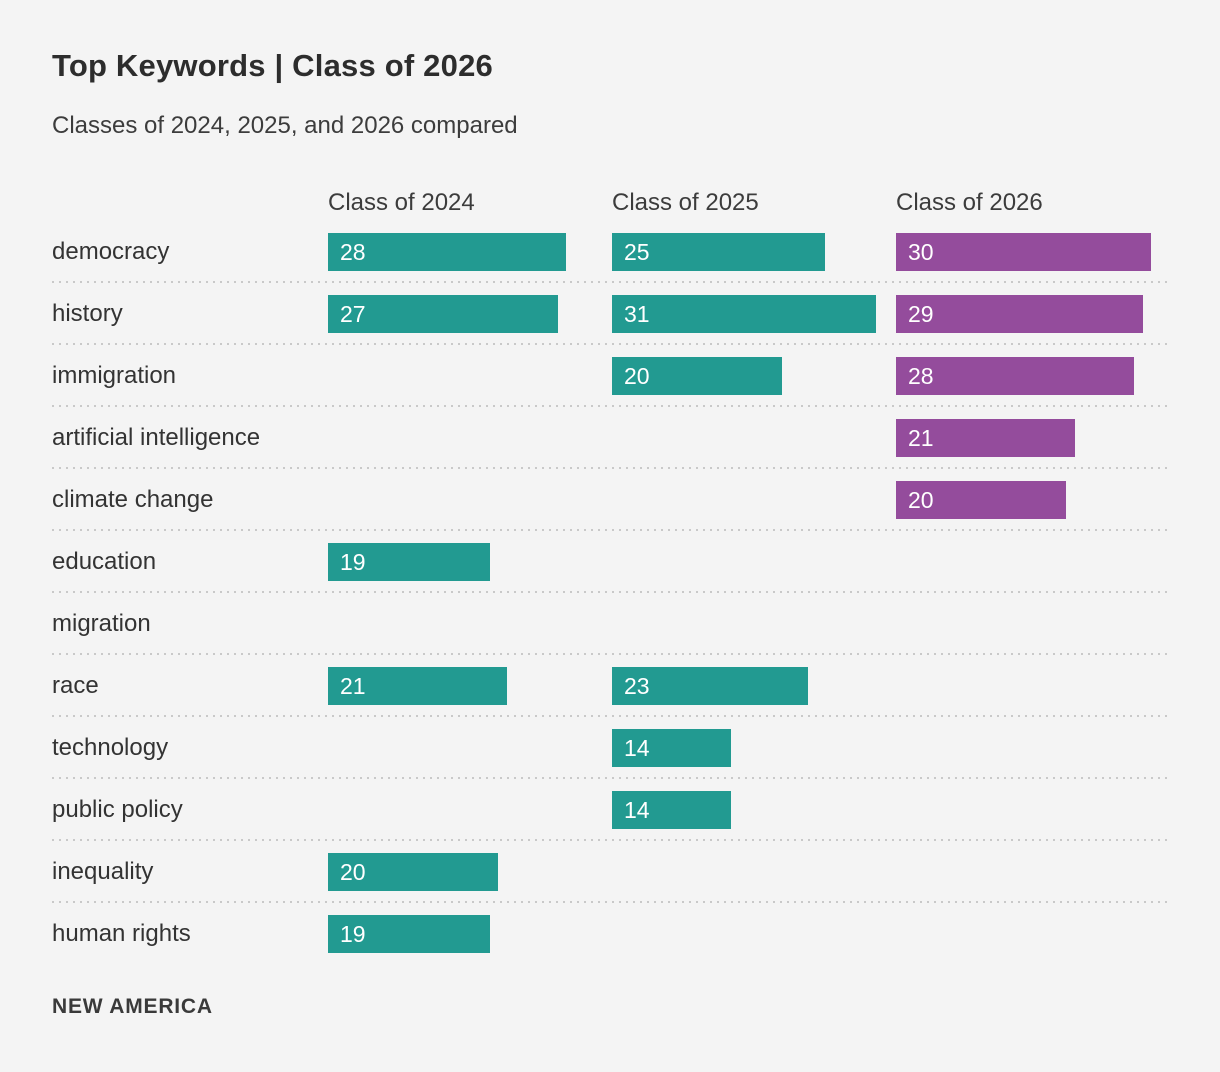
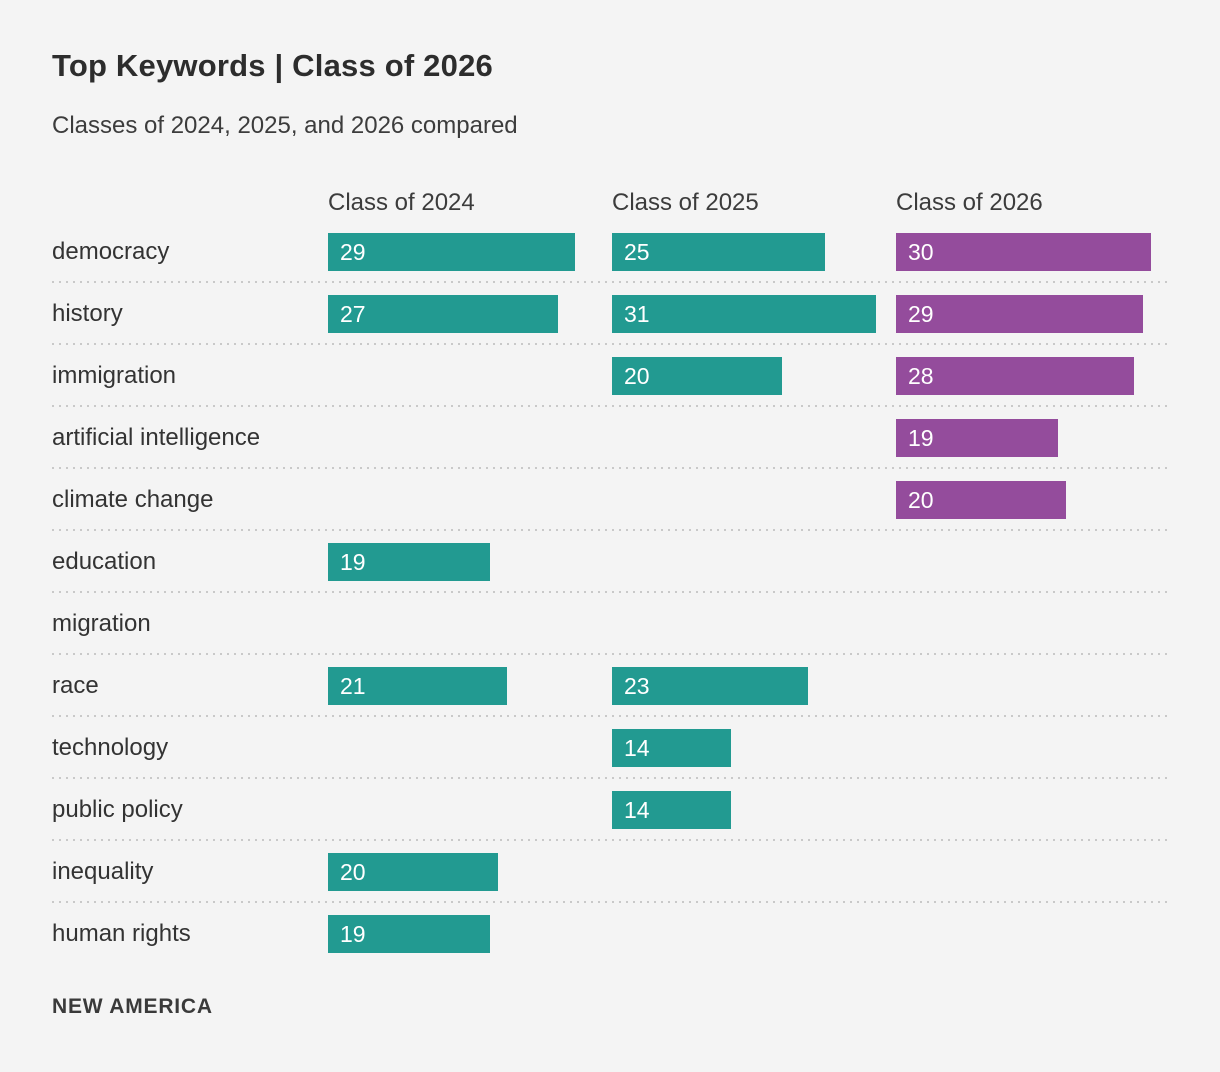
Class of 2024/democracy: 28 -> 29
Class of 2026/artificial intelligence: 21 -> 19
